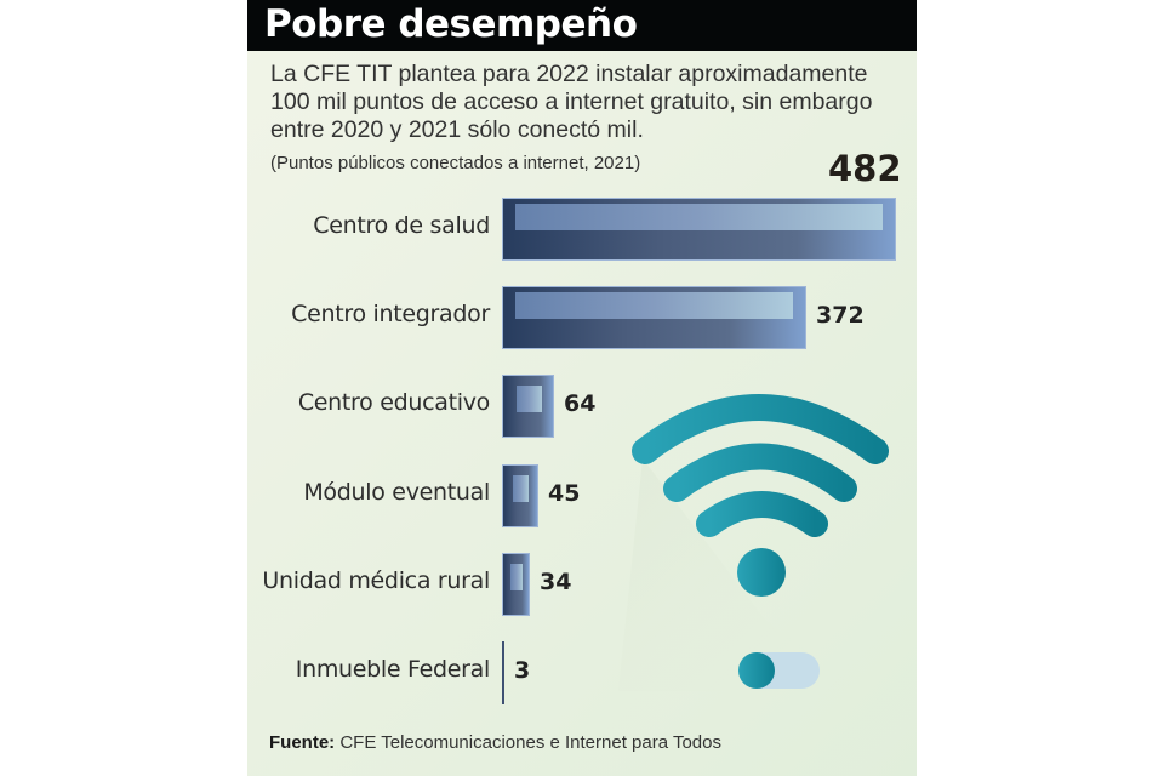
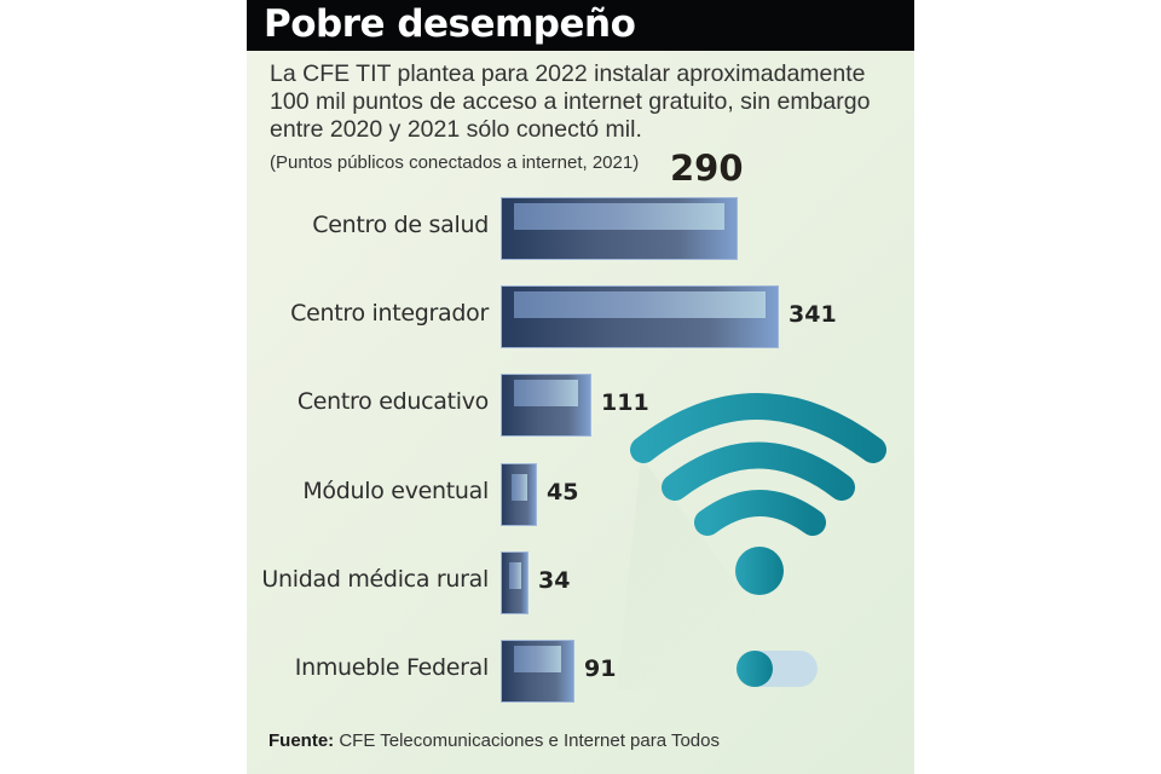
Centro de salud: 482 -> 290
Centro integrador: 372 -> 341
Centro educativo: 64 -> 111
Inmueble Federal: 3 -> 91
